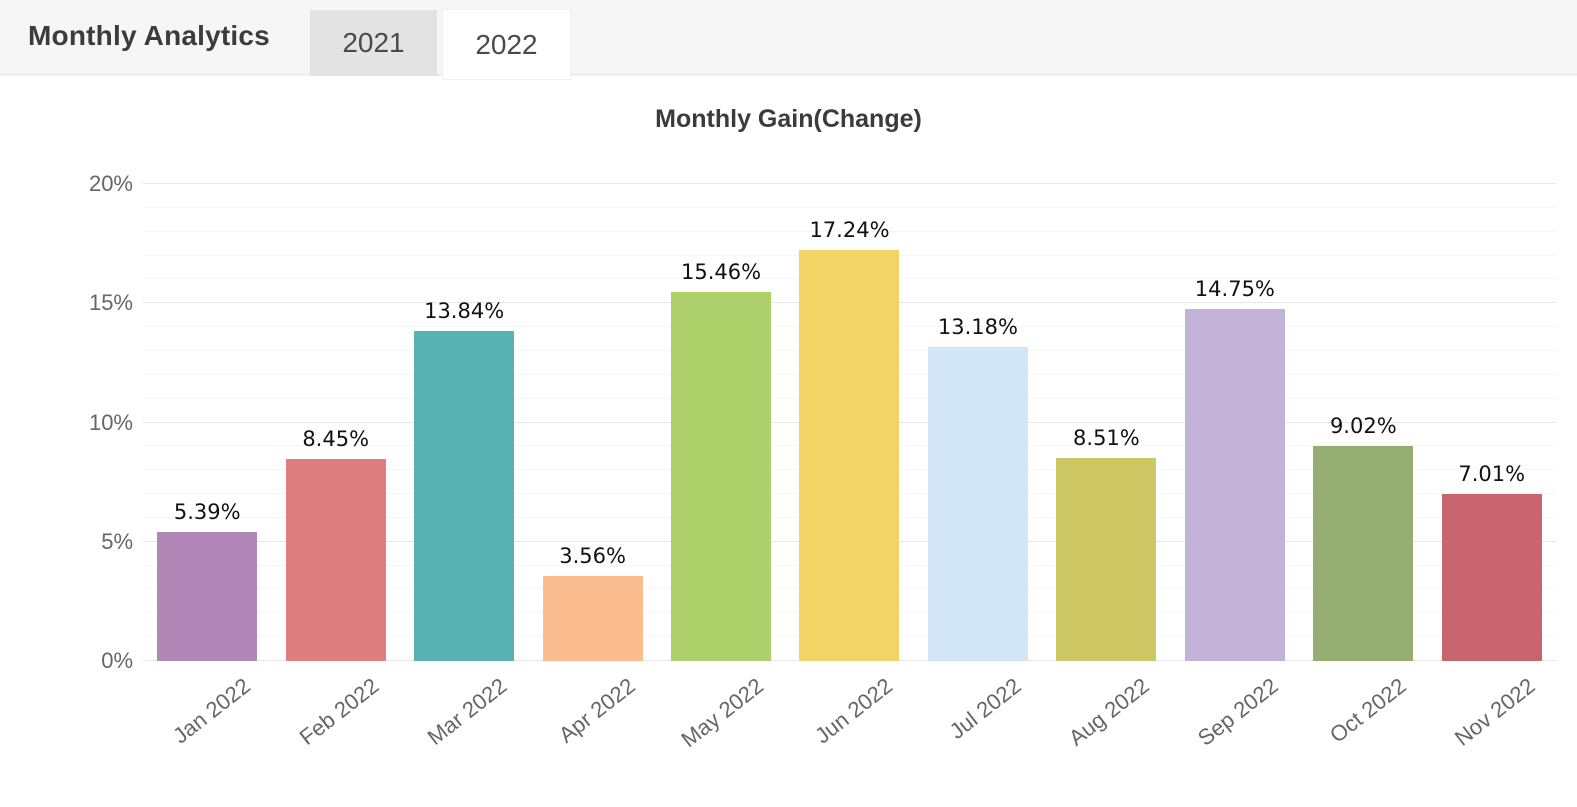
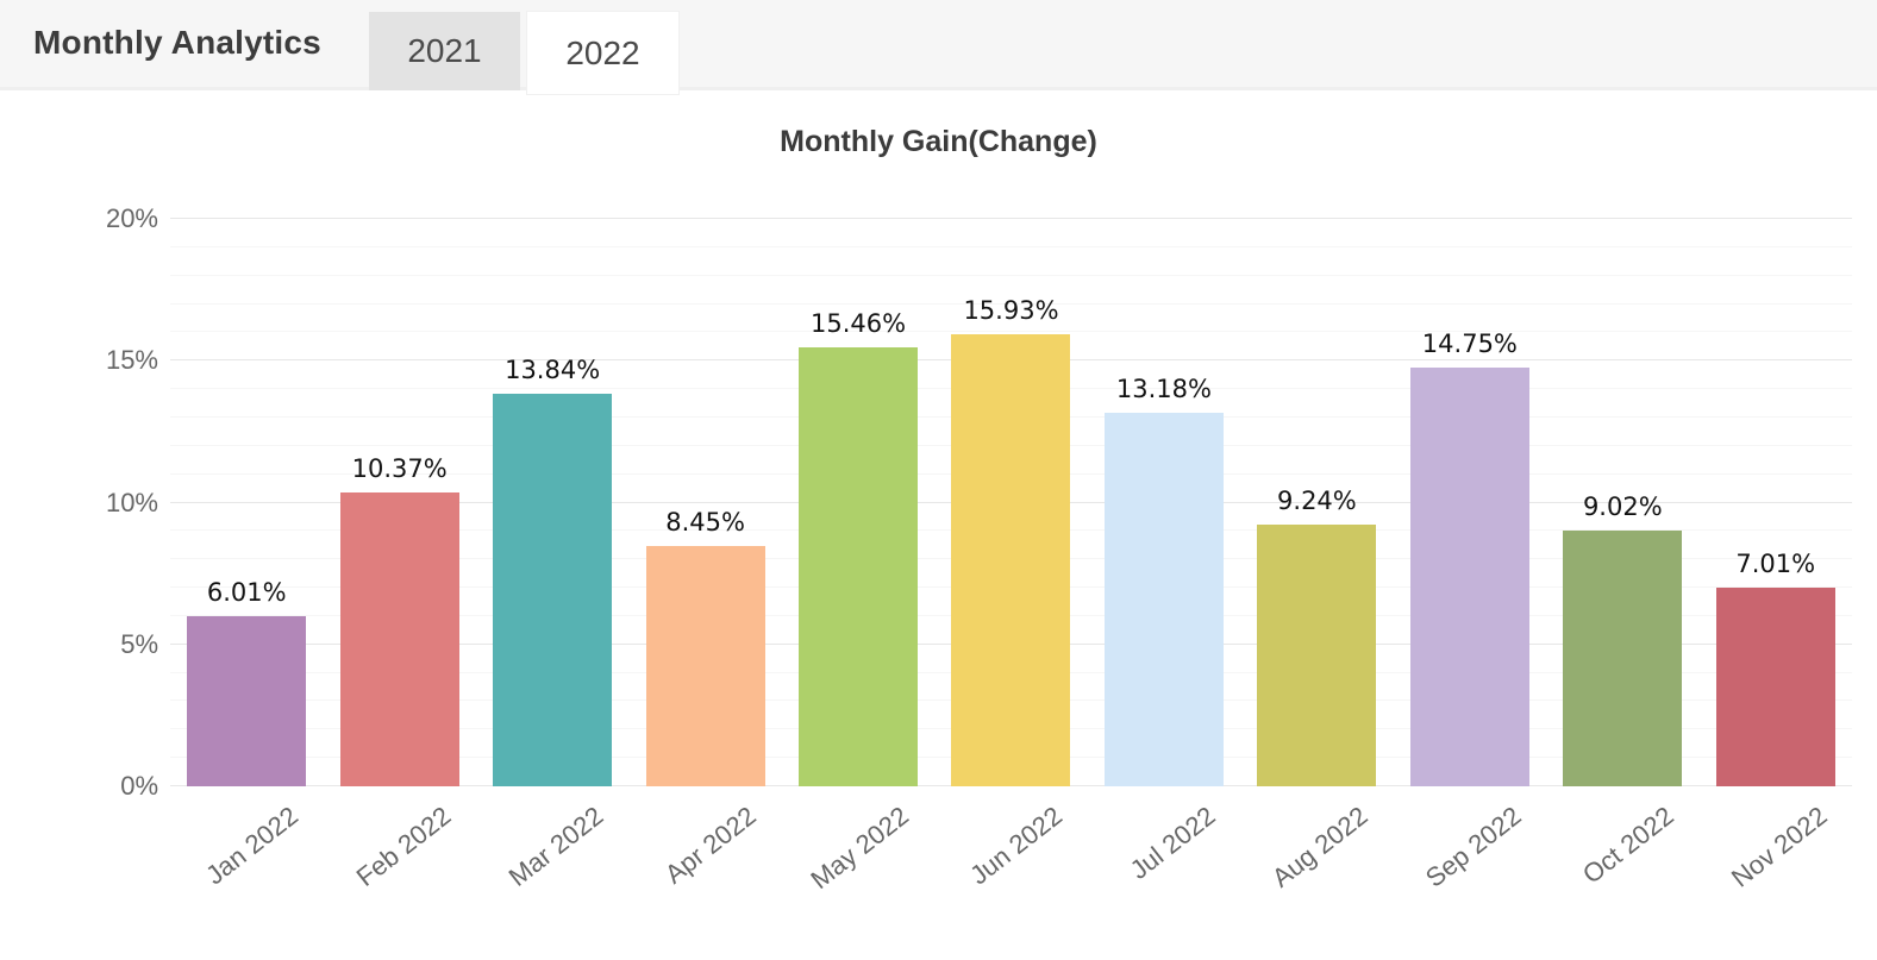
Jan 2022: 5.39% -> 6.01%
Feb 2022: 8.45% -> 10.37%
Apr 2022: 3.56% -> 8.45%
Jun 2022: 17.24% -> 15.93%
Aug 2022: 8.51% -> 9.24%
